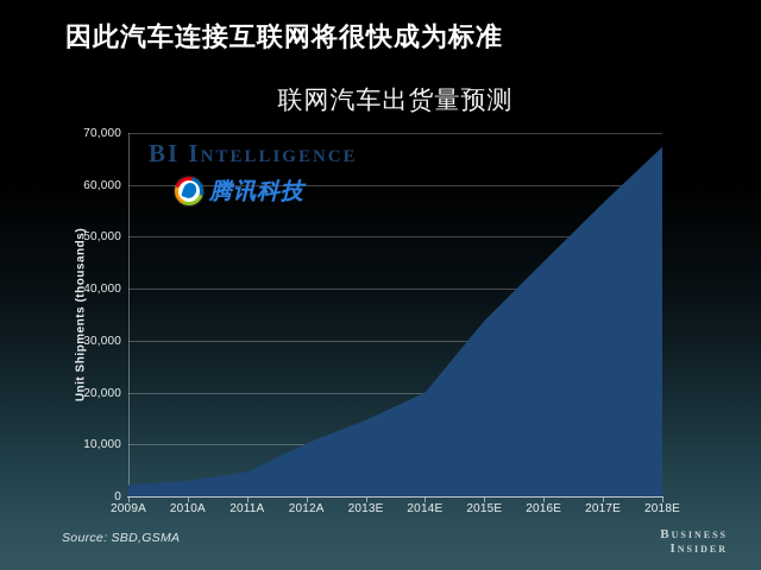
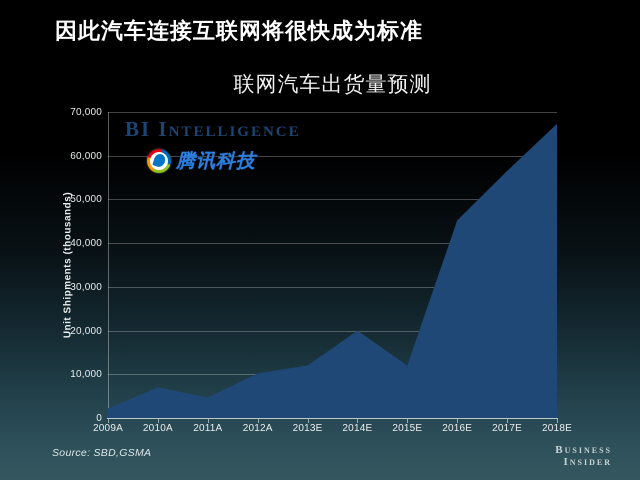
2010A: 3000 -> 7000
2013E: 15000 -> 12000
2015E: 34000 -> 12000
